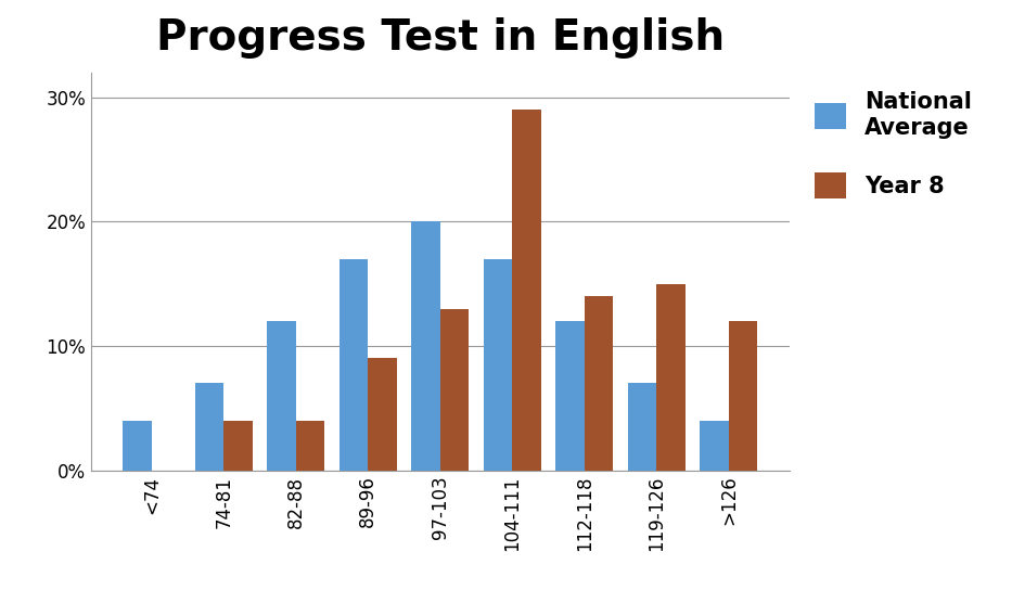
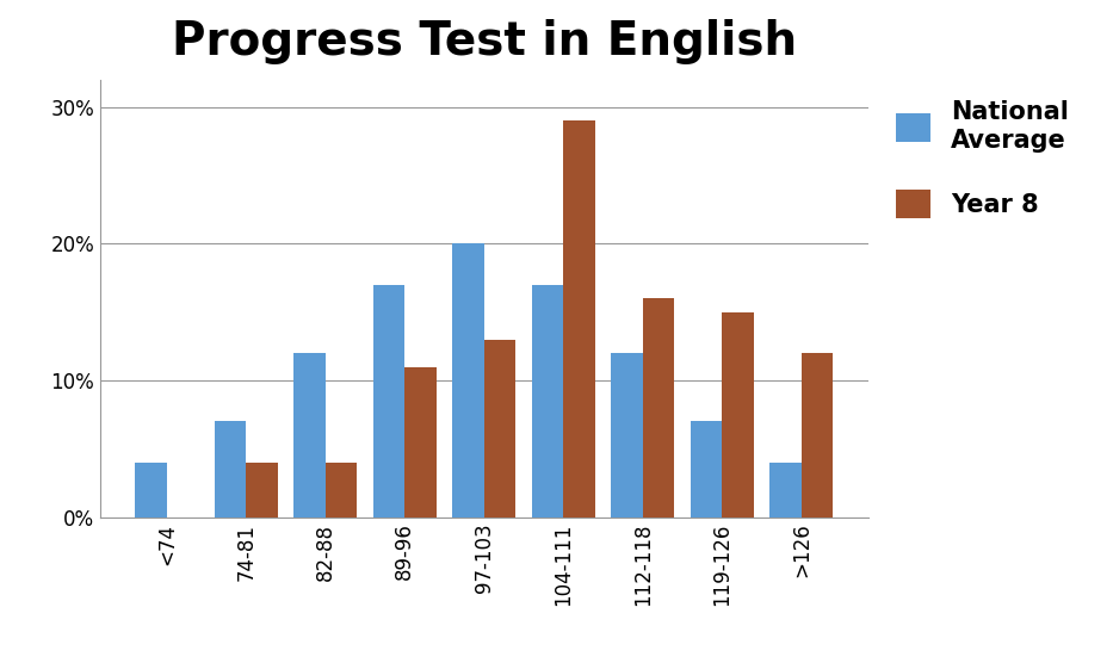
Year 8/89-96: 9% -> 11%
Year 8/112-118: 14% -> 16%
